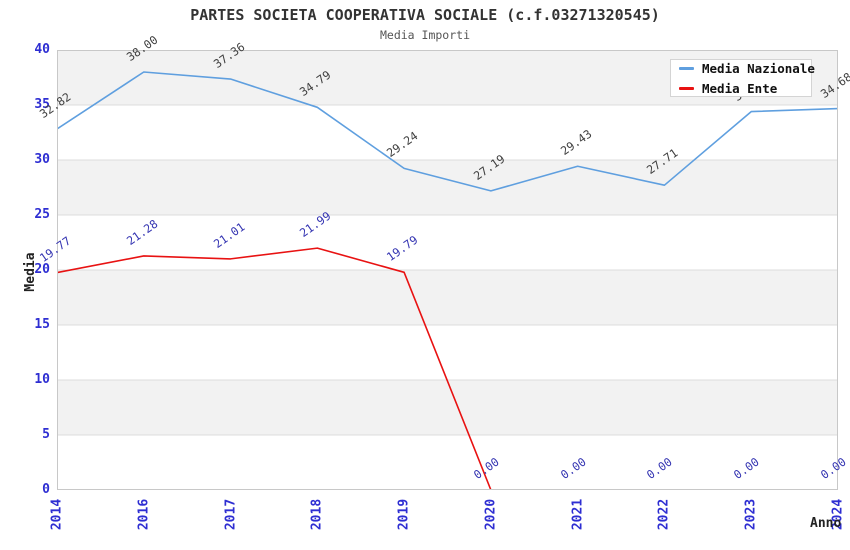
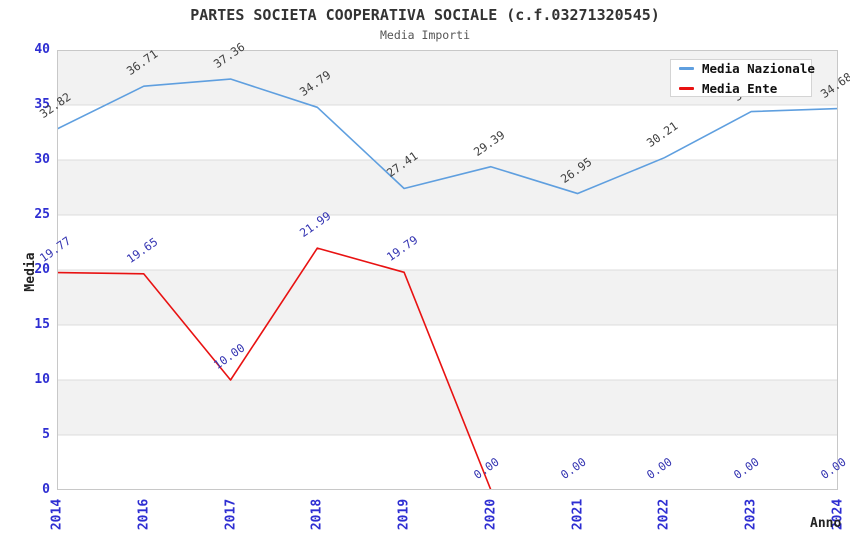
Media Nazionale/2016: 38.00 -> 36.71
Media Ente/2016: 21.28 -> 19.65
Media Ente/2017: 21.01 -> 10.00
Media Nazionale/2019: 29.24 -> 27.41
Media Nazionale/2020: 27.19 -> 29.39
Media Nazionale/2021: 29.43 -> 26.95
Media Nazionale/2022: 27.71 -> 30.21
